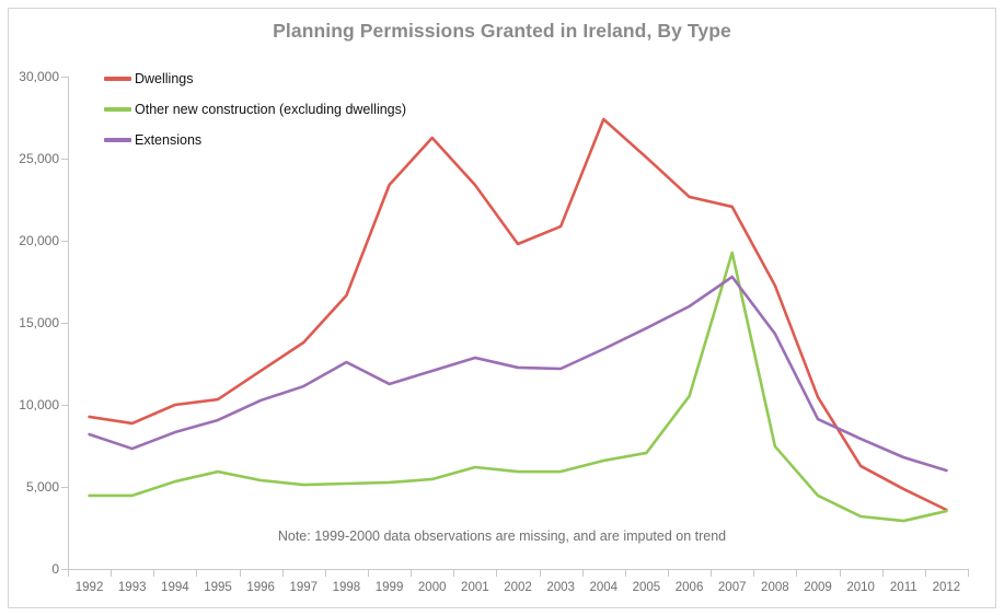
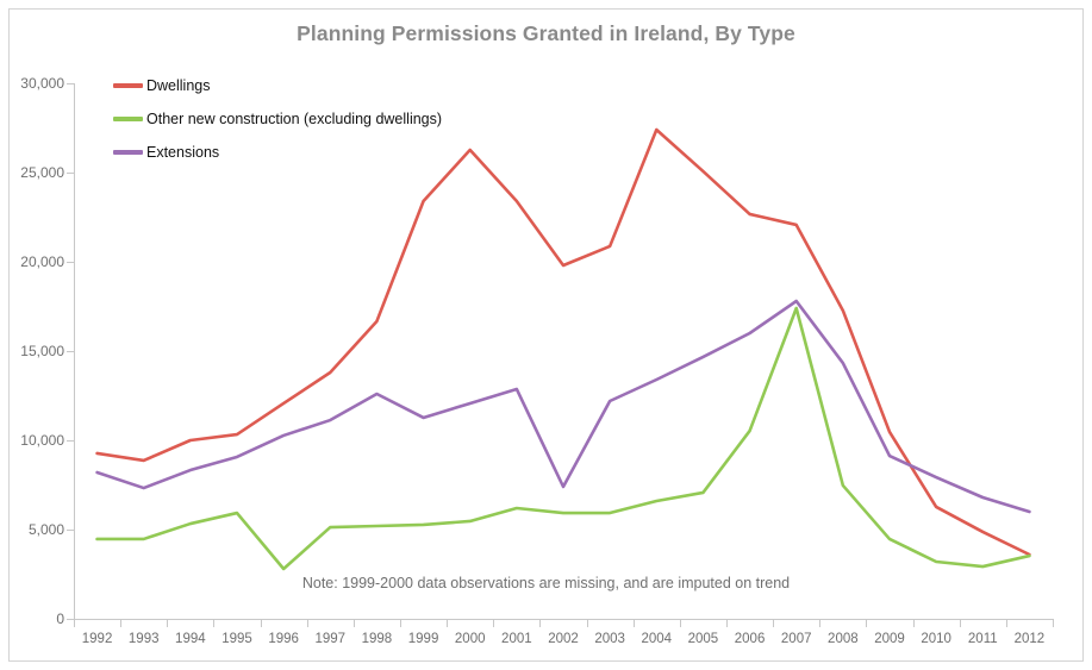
Other new construction (excluding dwellings)/1996: 5400 -> 2800
Extensions/2002: 12300 -> 7400
Other new construction (excluding dwellings)/2007: 19300 -> 17400
